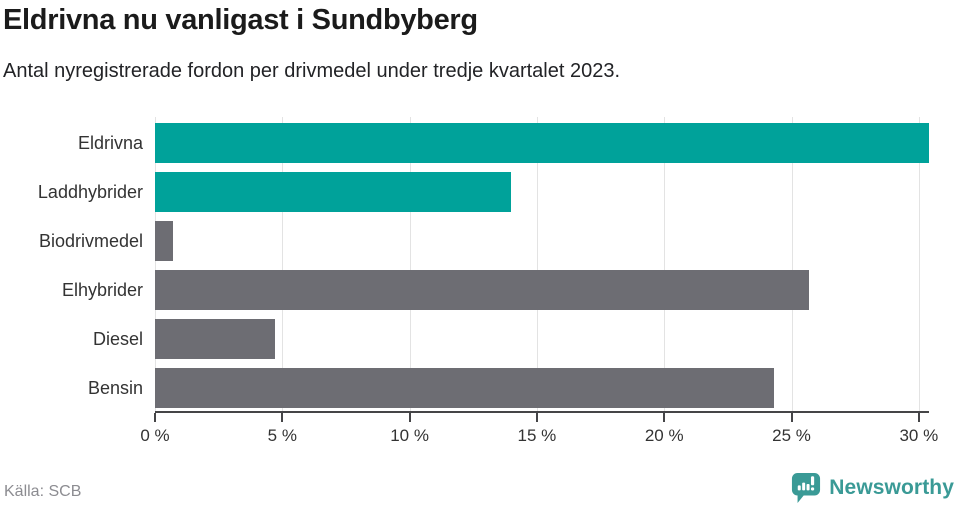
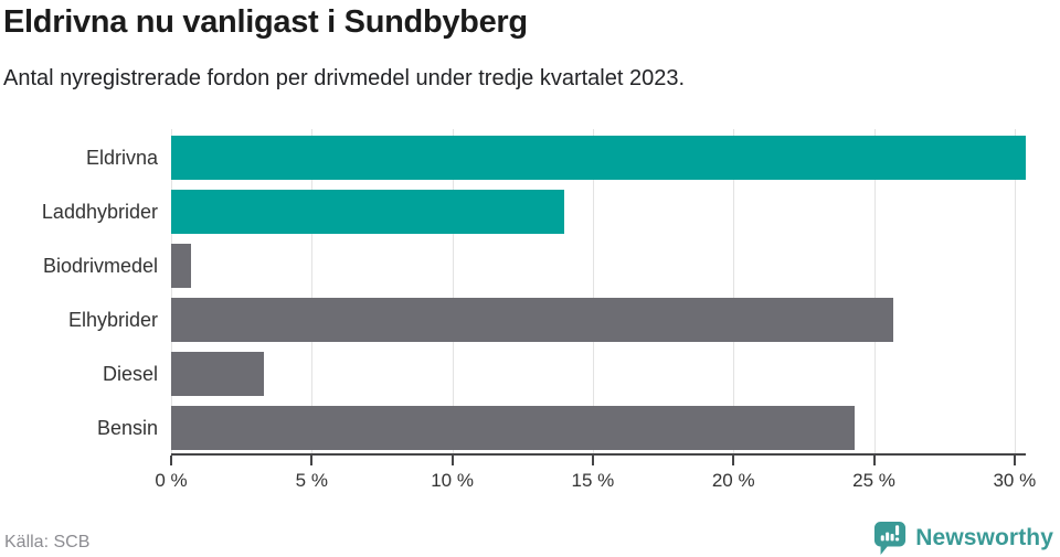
Diesel: 4.7% -> 3.3%
